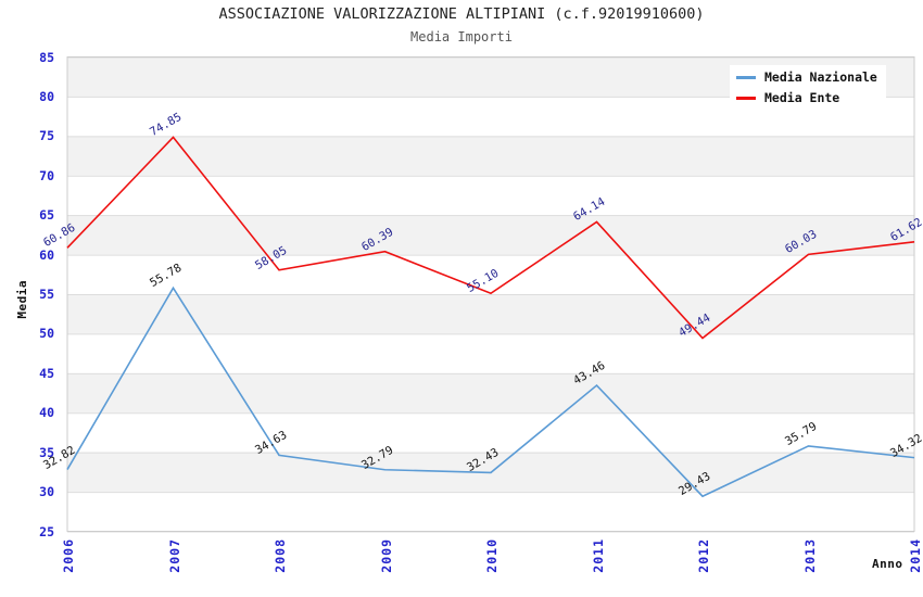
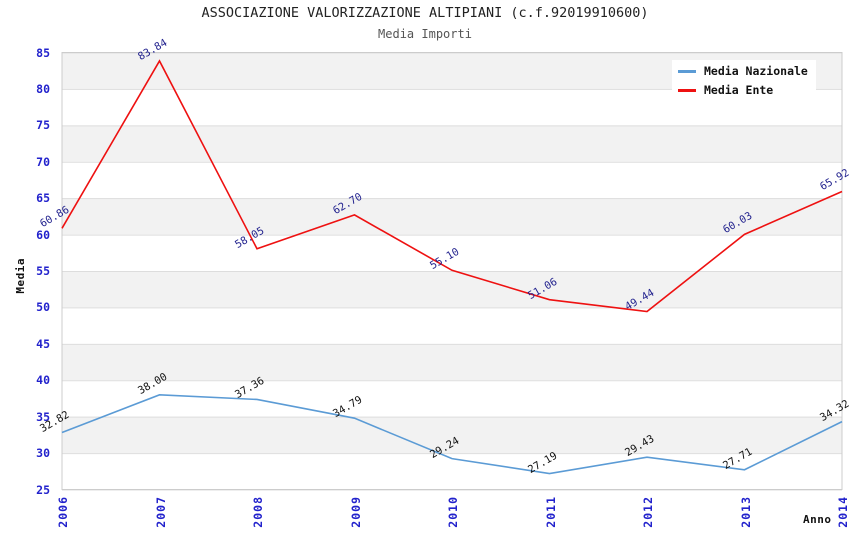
Media Nazionale/2007: 55.78 -> 38.00
Media Ente/2007: 74.85 -> 83.84
Media Nazionale/2008: 34.63 -> 37.36
Media Nazionale/2009: 32.79 -> 34.79
Media Ente/2009: 60.39 -> 62.70
Media Nazionale/2010: 32.43 -> 29.24
Media Nazionale/2011: 43.46 -> 27.19
Media Ente/2011: 64.14 -> 51.06
Media Nazionale/2013: 35.79 -> 27.71
Media Ente/2014: 61.62 -> 65.92
